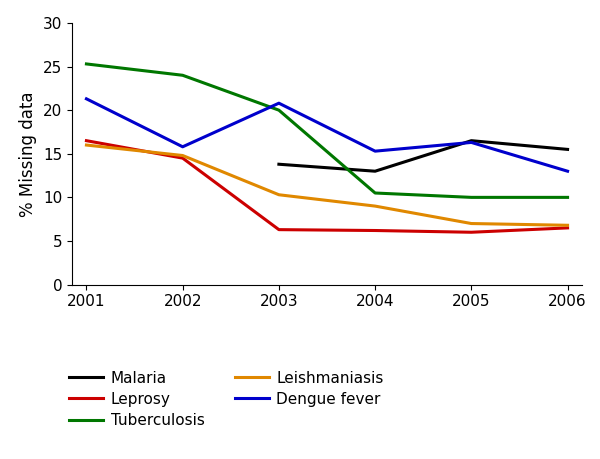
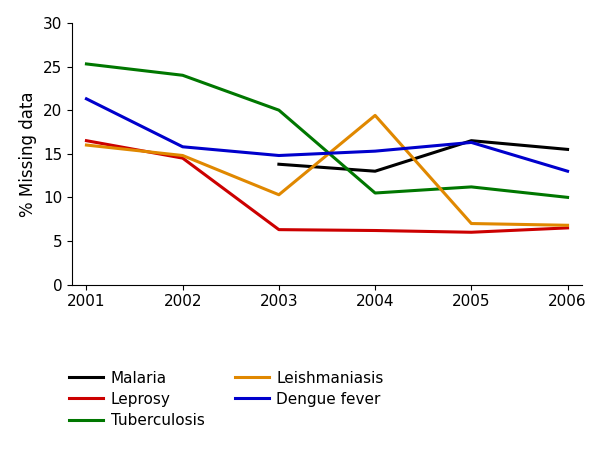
Dengue fever/2003: 20.8 -> 14.8
Leishmaniasis/2004: 9.0 -> 19.4
Tuberculosis/2005: 10.0 -> 11.2
